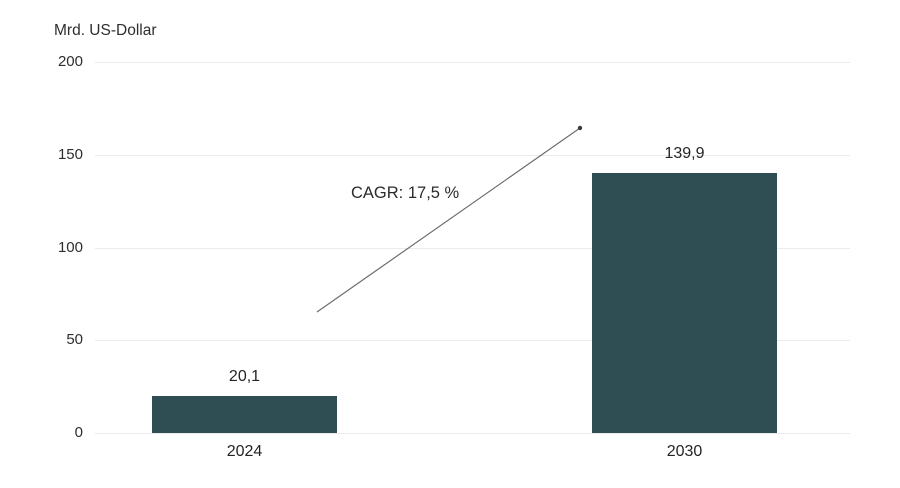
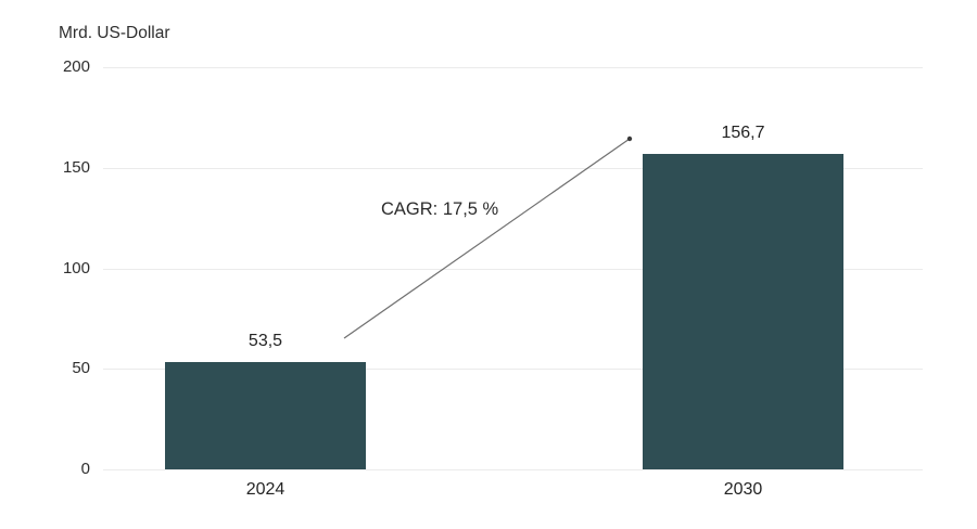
2024: 20,1 -> 53,5
2030: 139,9 -> 156,7
